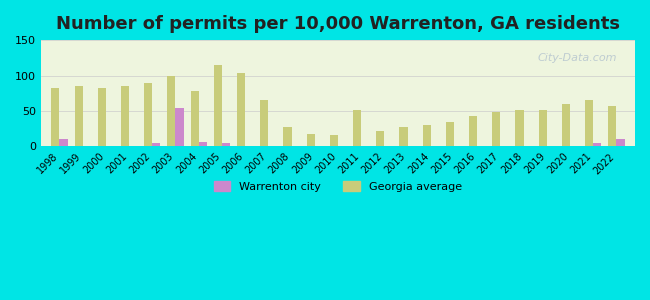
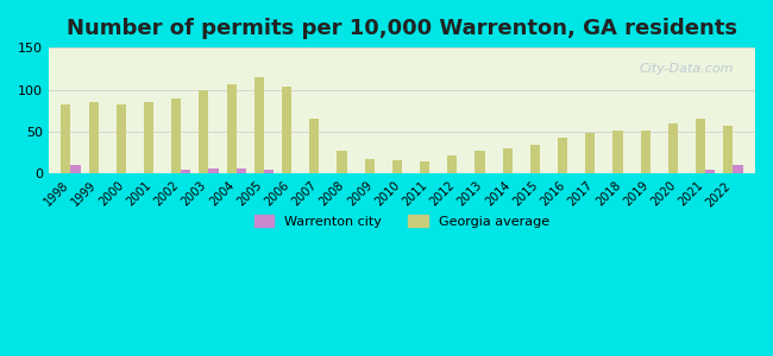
Warrenton city/2003: 54 -> 6
Georgia average/2004: 78 -> 107
Georgia average/2011: 52 -> 15
